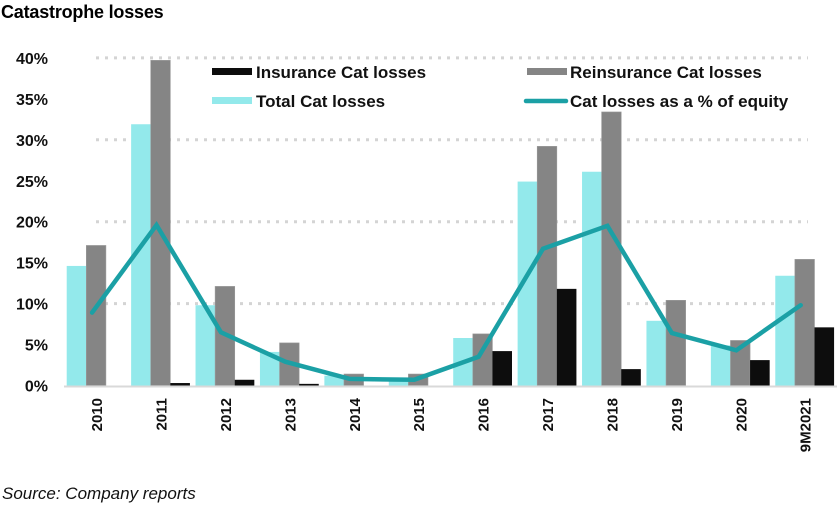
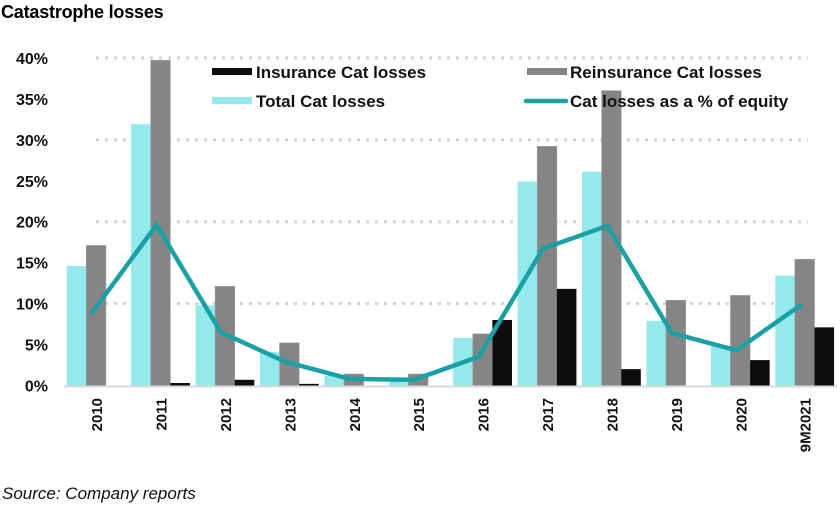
Insurance Cat losses/2016: 4% -> 8%
Reinsurance Cat losses/2018: 33% -> 36%
Reinsurance Cat losses/2020: 6% -> 11%
